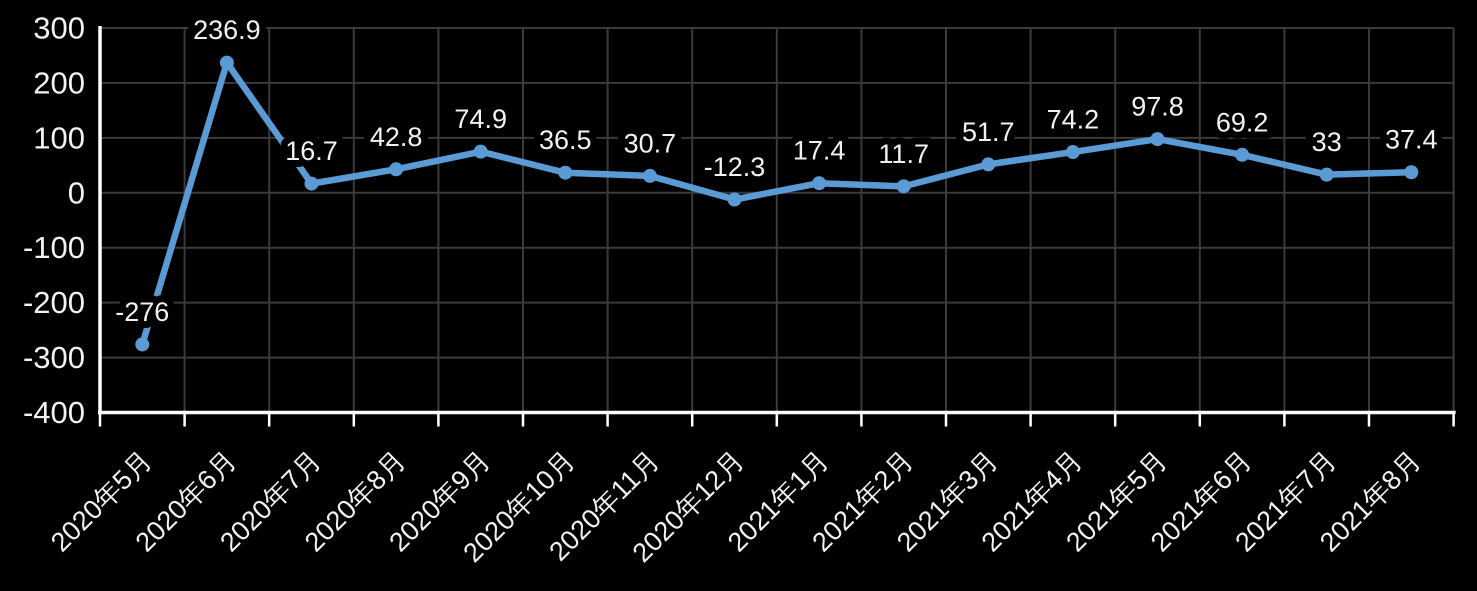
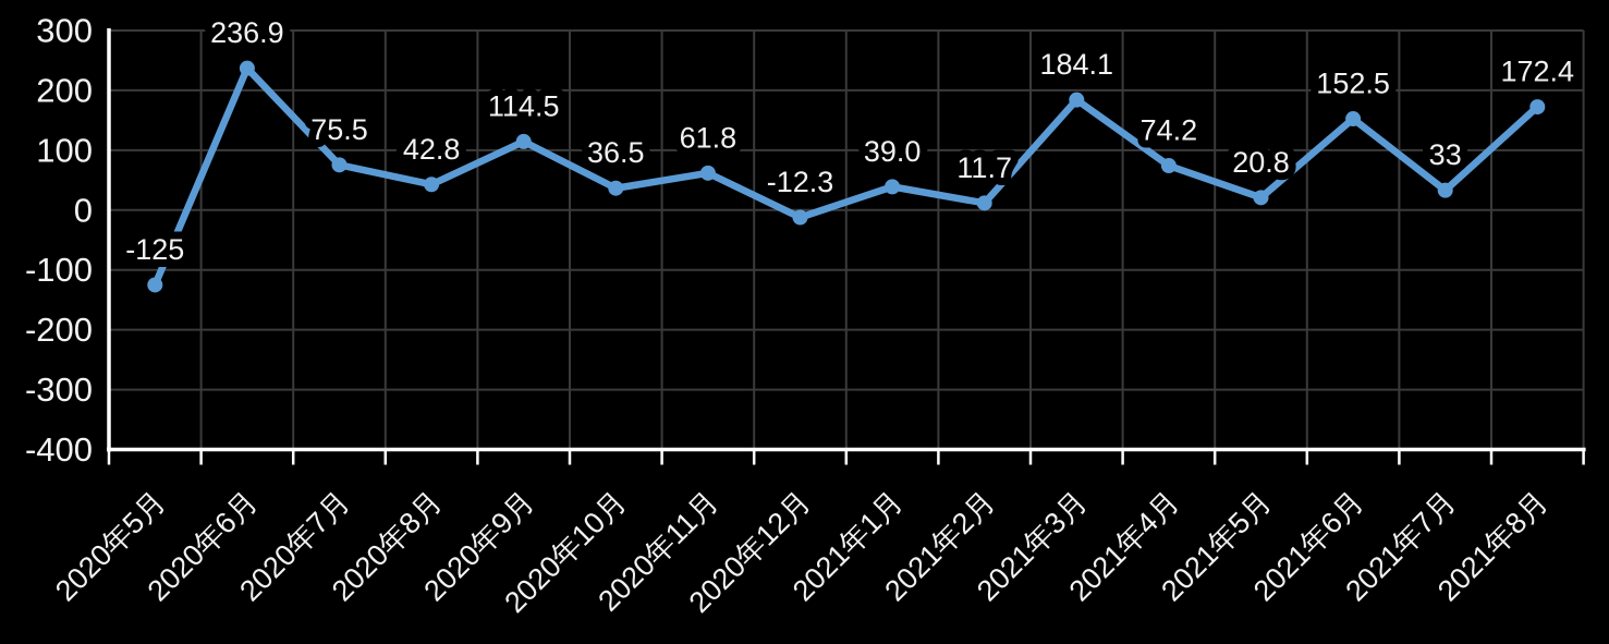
2020年5月: -276 -> -125
2020年7月: 16.7 -> 75.5
2020年9月: 74.9 -> 114.5
2020年11月: 30.7 -> 61.8
2021年1月: 17.4 -> 39.0
2021年3月: 51.7 -> 184.1
2021年5月: 97.8 -> 20.8
2021年6月: 69.2 -> 152.5
2021年8月: 37.4 -> 172.4
